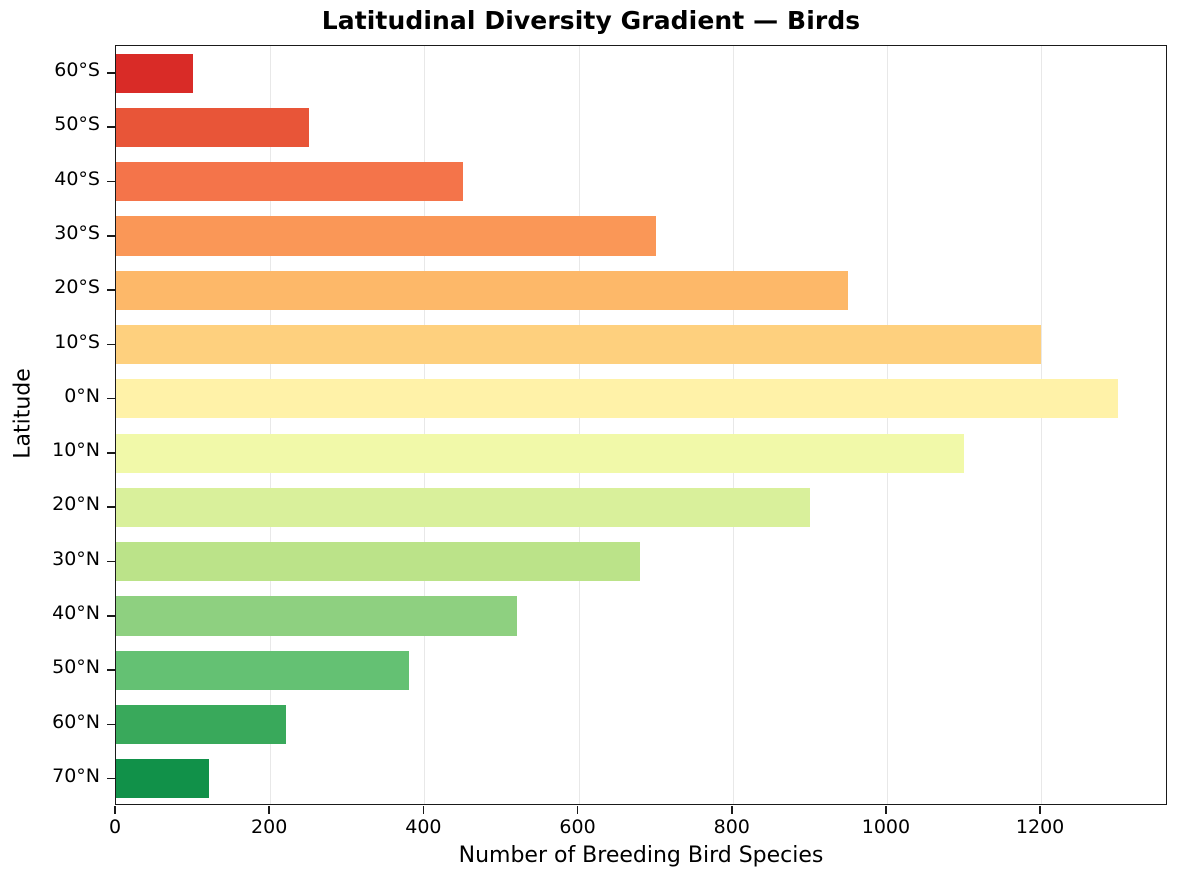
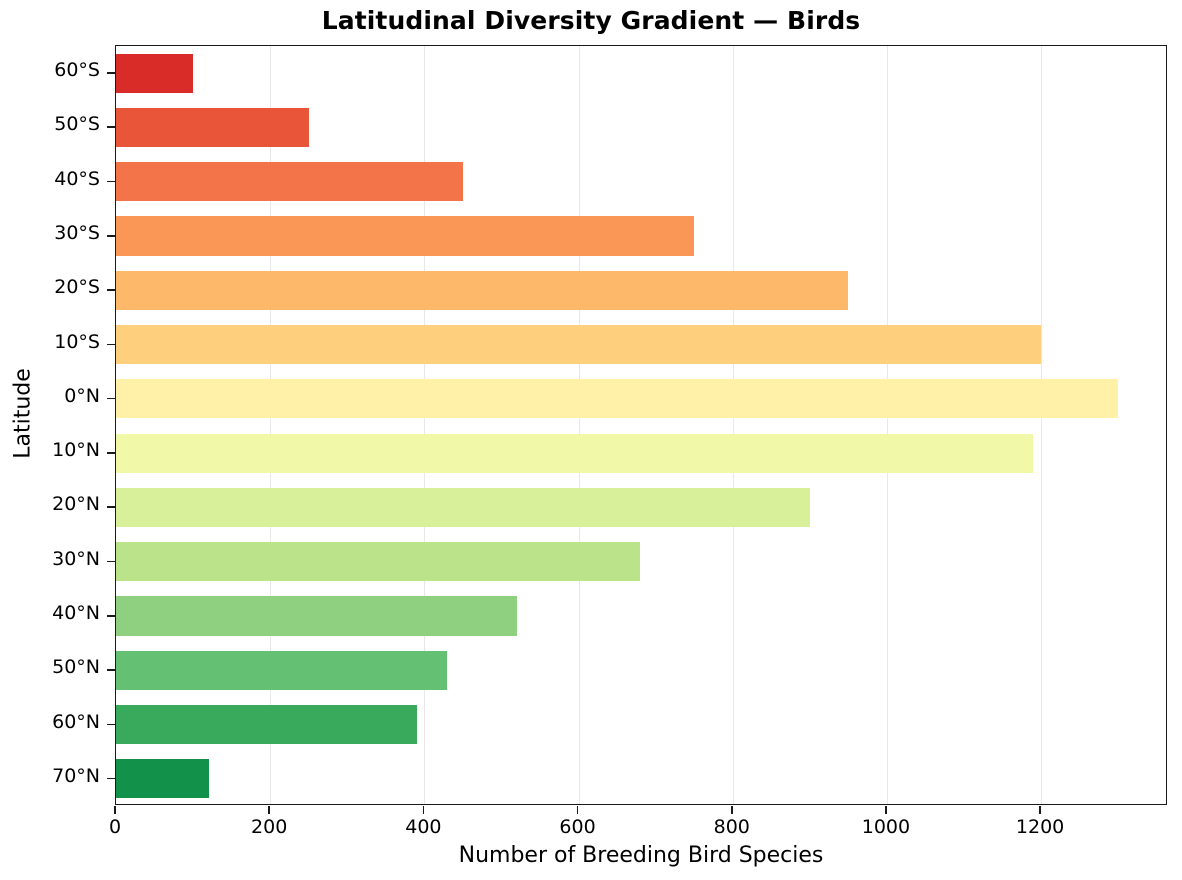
30°S: 700 -> 750
10°N: 1100 -> 1190
50°N: 380 -> 430
60°N: 220 -> 390
